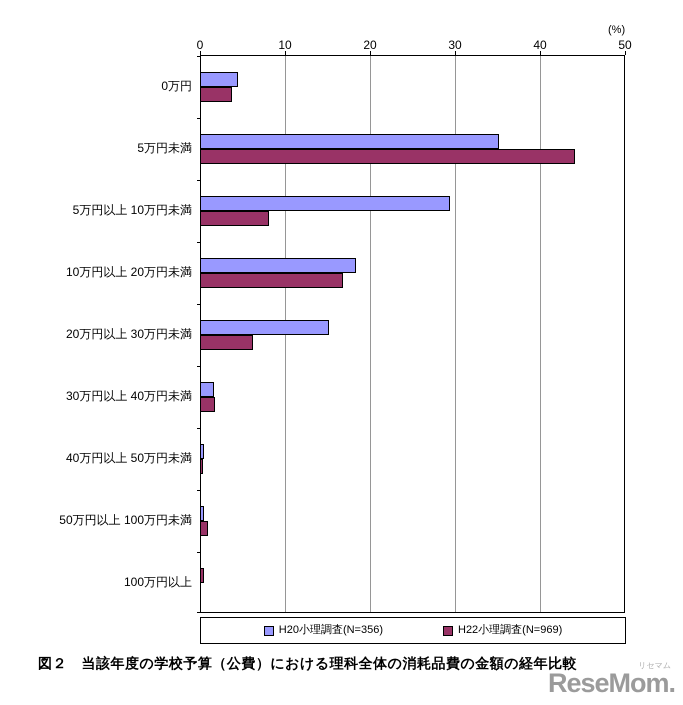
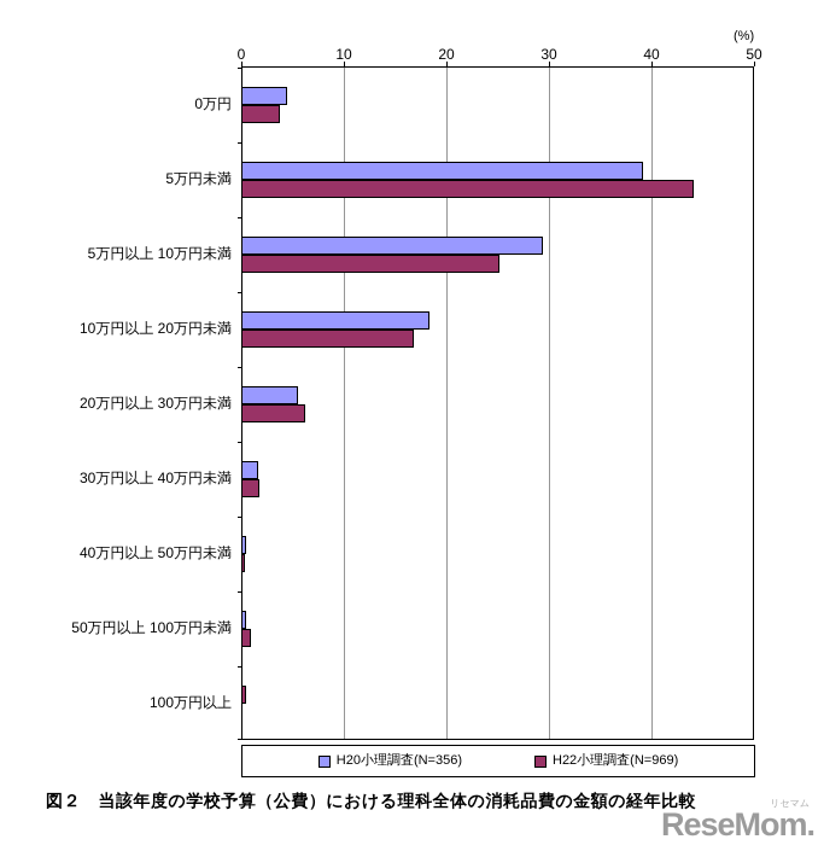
H20小理調査(N=356)/5万円未満: 35 -> 39
H22小理調査(N=969)/5万円以上 10万円未満: 8 -> 25
H20小理調査(N=356)/20万円以上 30万円未満: 15 -> 5
